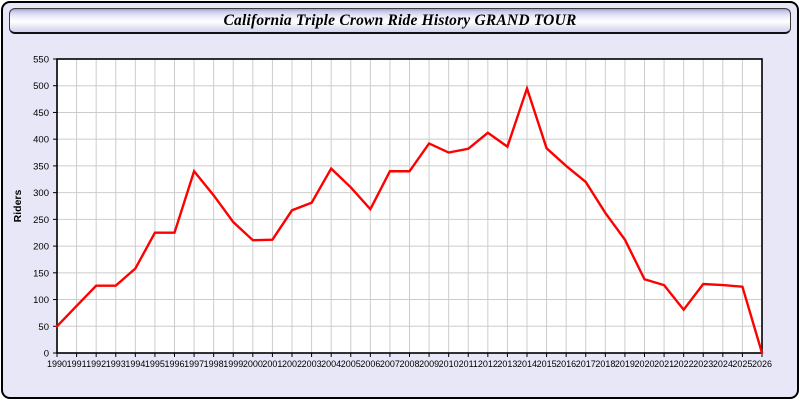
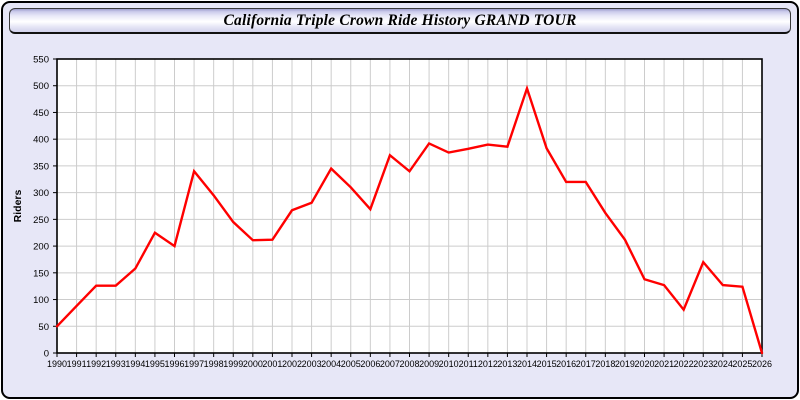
1996: 220 -> 200
2007: 340 -> 370
2012: 410 -> 390
2016: 350 -> 320
2023: 130 -> 170
